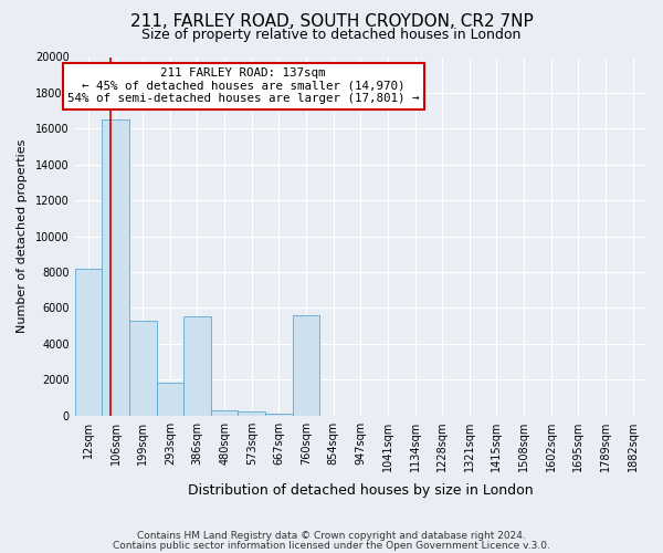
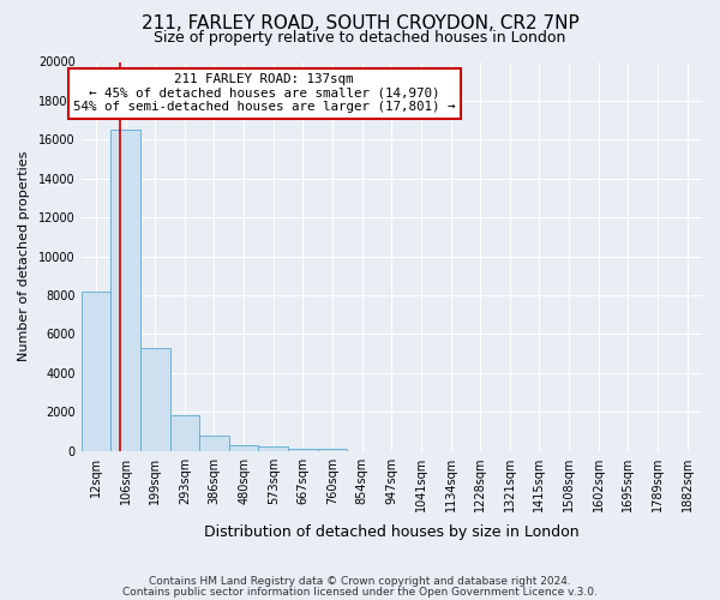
386sqm: 5500 -> 800
760sqm: 5600 -> 100
